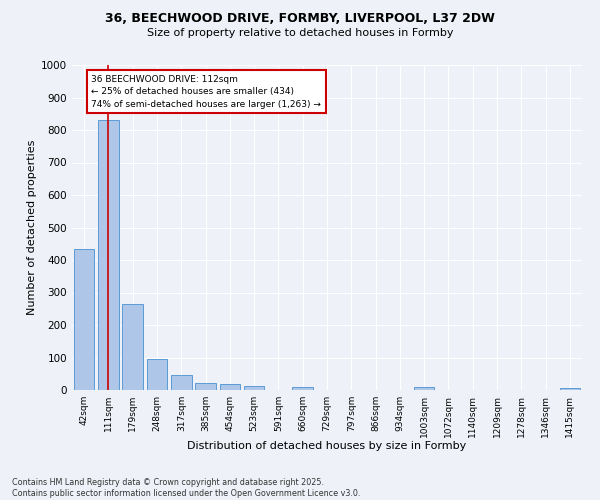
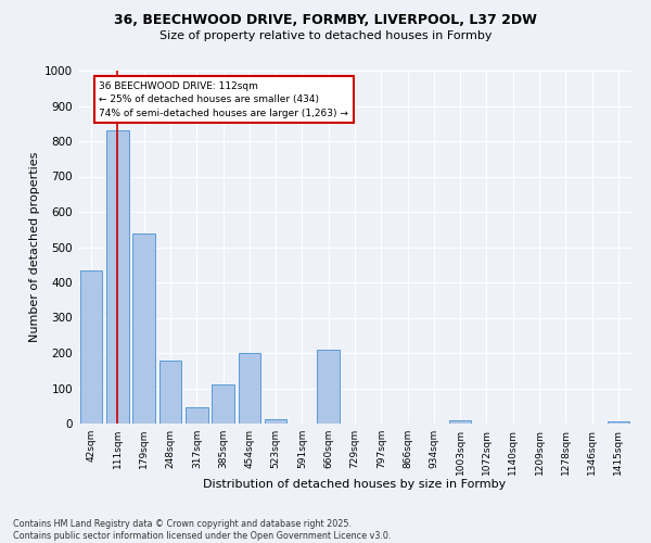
179sqm: 265 -> 540
248sqm: 95 -> 180
385sqm: 22 -> 110
454sqm: 17 -> 200
660sqm: 10 -> 210
